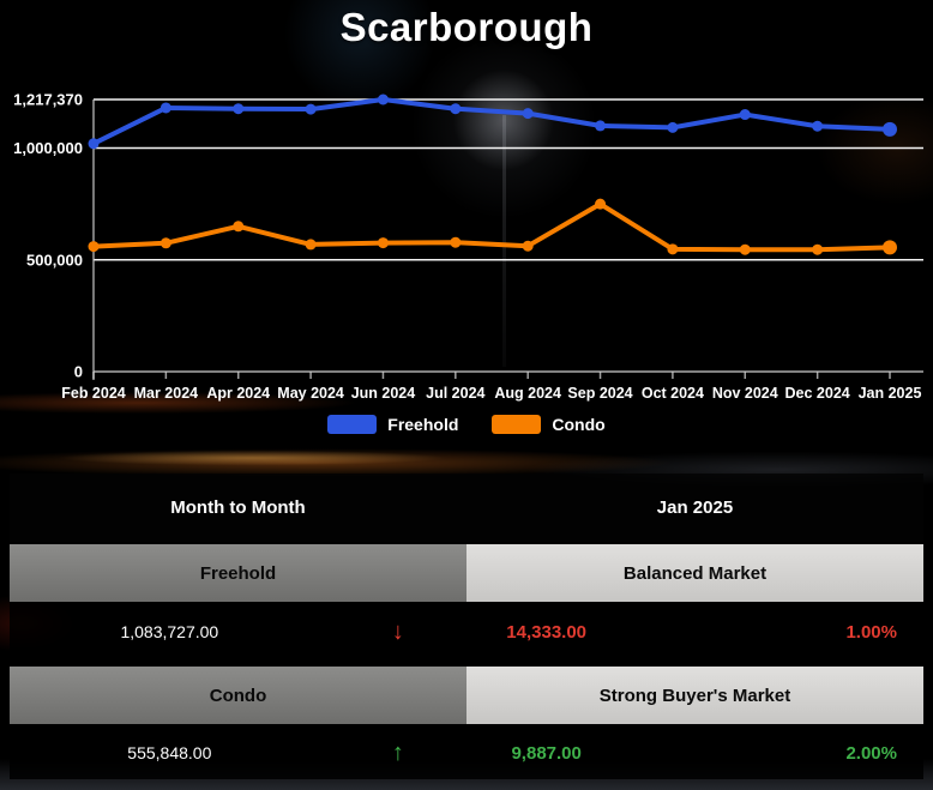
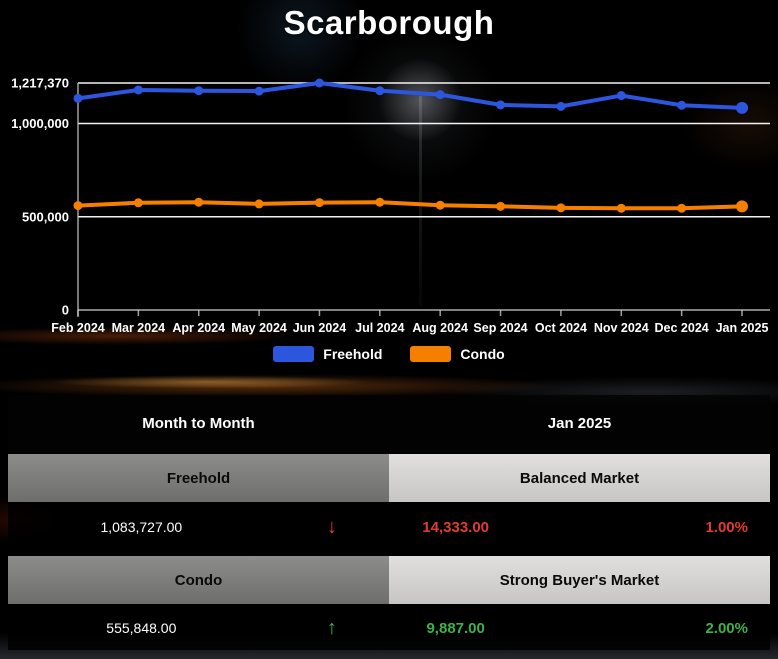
Freehold/Feb 2024: 1020000 -> 1140000
Condo/Apr 2024: 650000 -> 580000
Condo/Sep 2024: 750000 -> 560000
